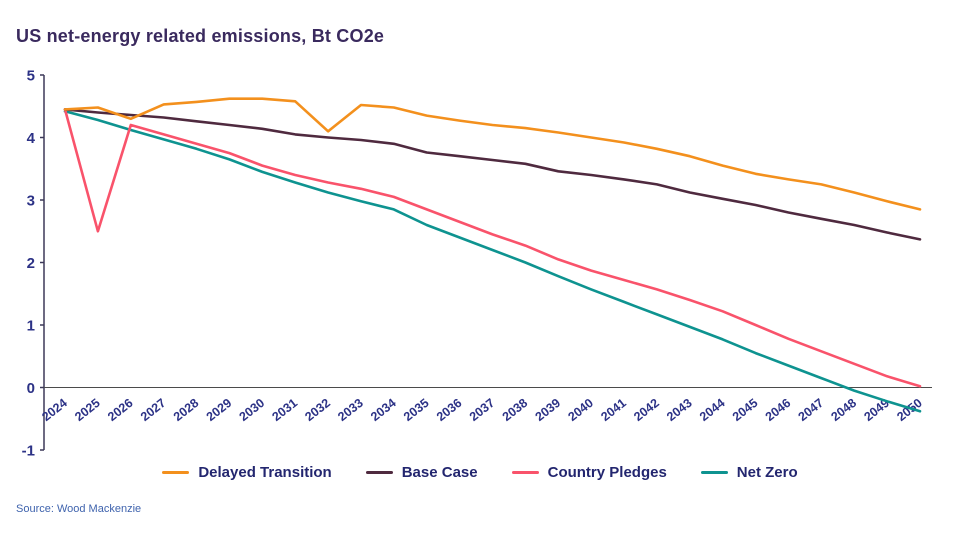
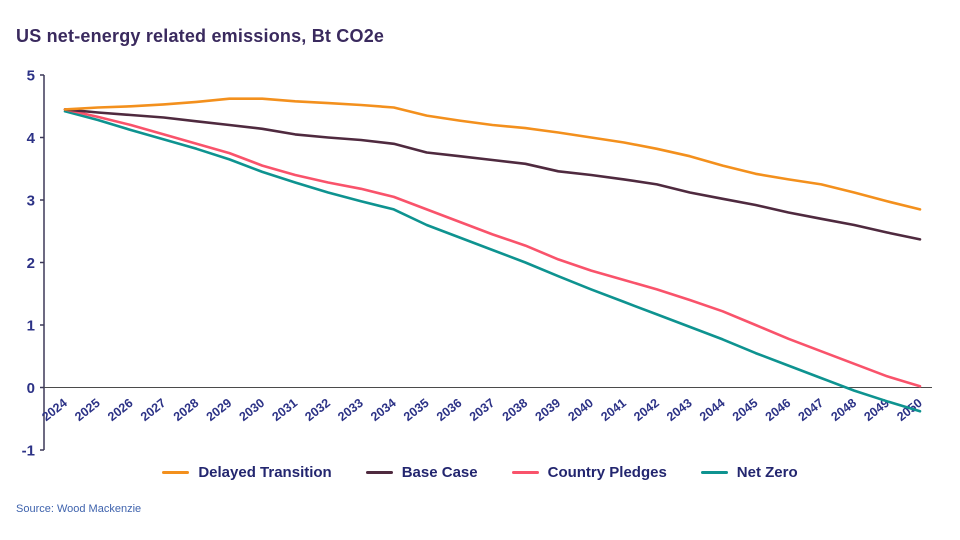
Country Pledges/2025: 2.5 -> 4.3
Delayed Transition/2026: 4.3 -> 4.5
Delayed Transition/2032: 4.1 -> 4.5
